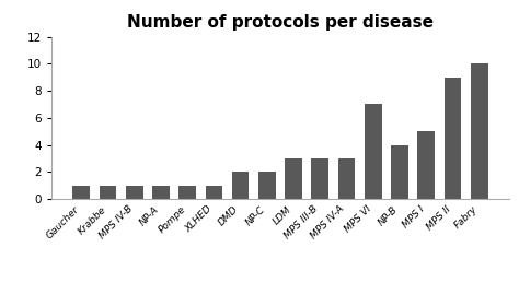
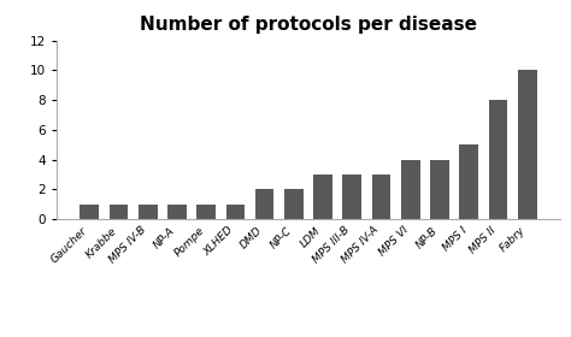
MPS VI: 7 -> 4
MPS II: 9 -> 8
